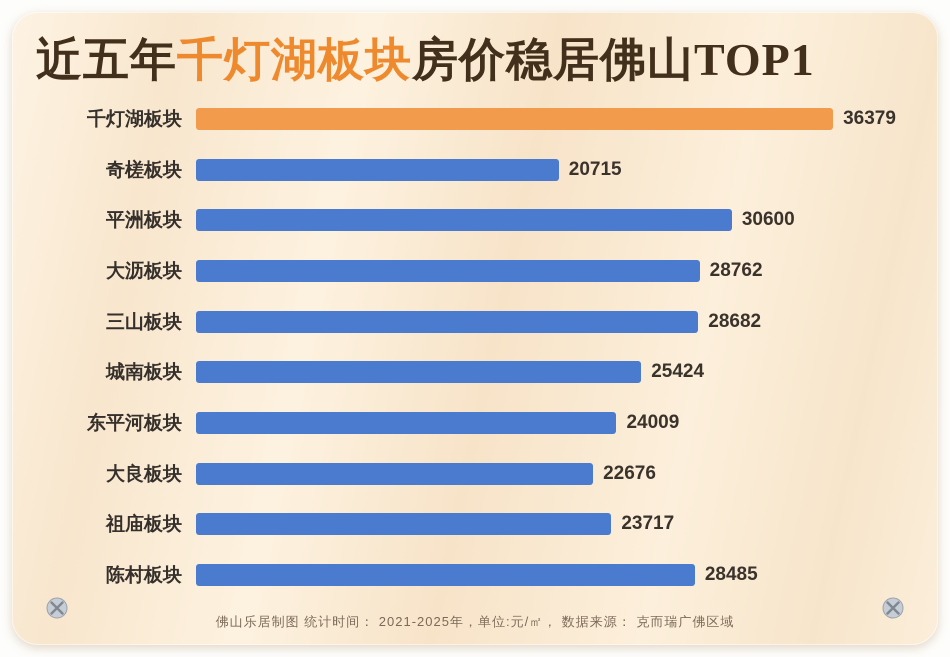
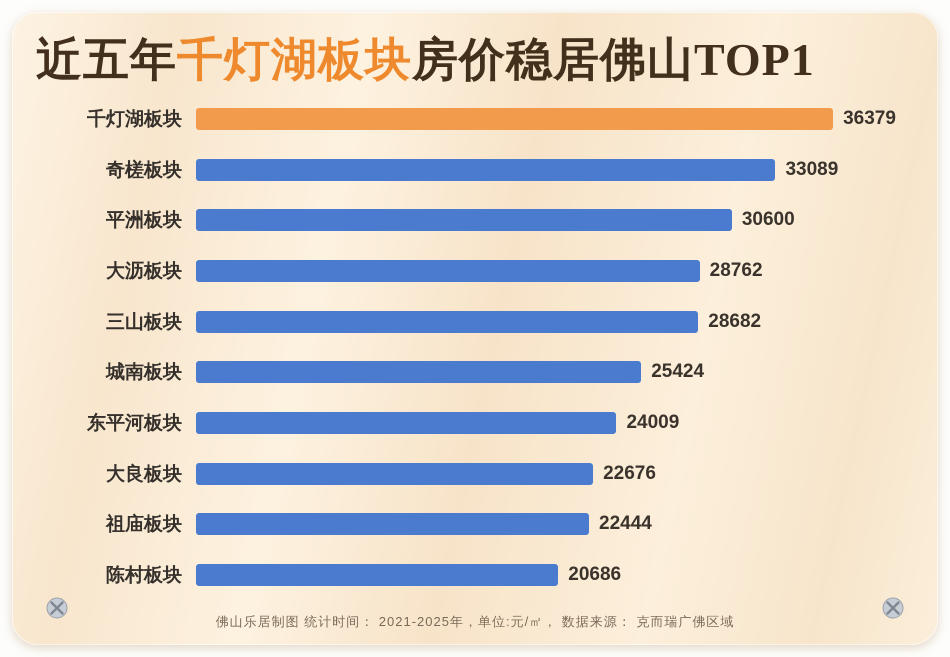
奇槎板块: 20715 -> 33089
祖庙板块: 23717 -> 22444
陈村板块: 28485 -> 20686
